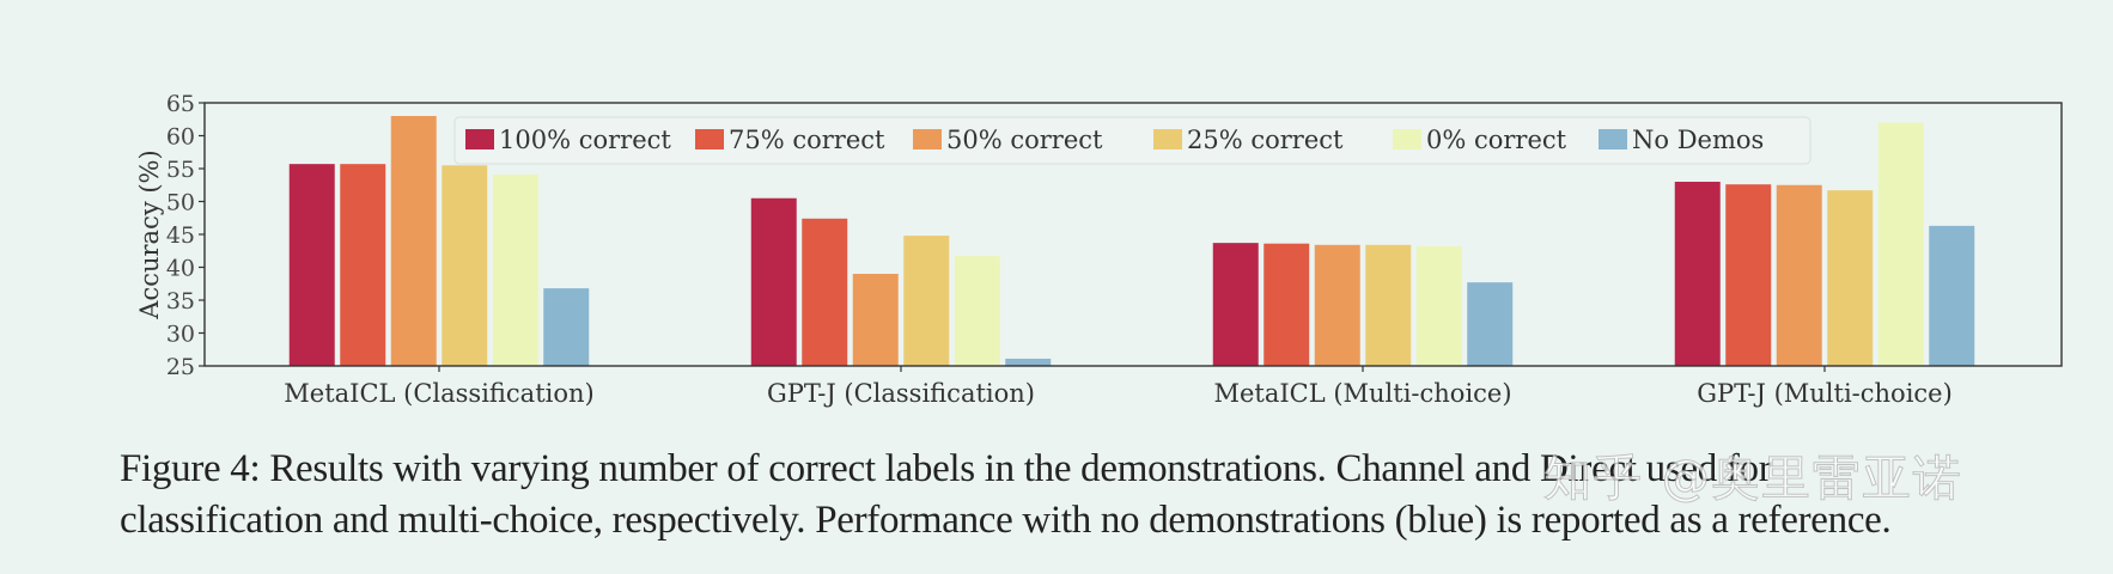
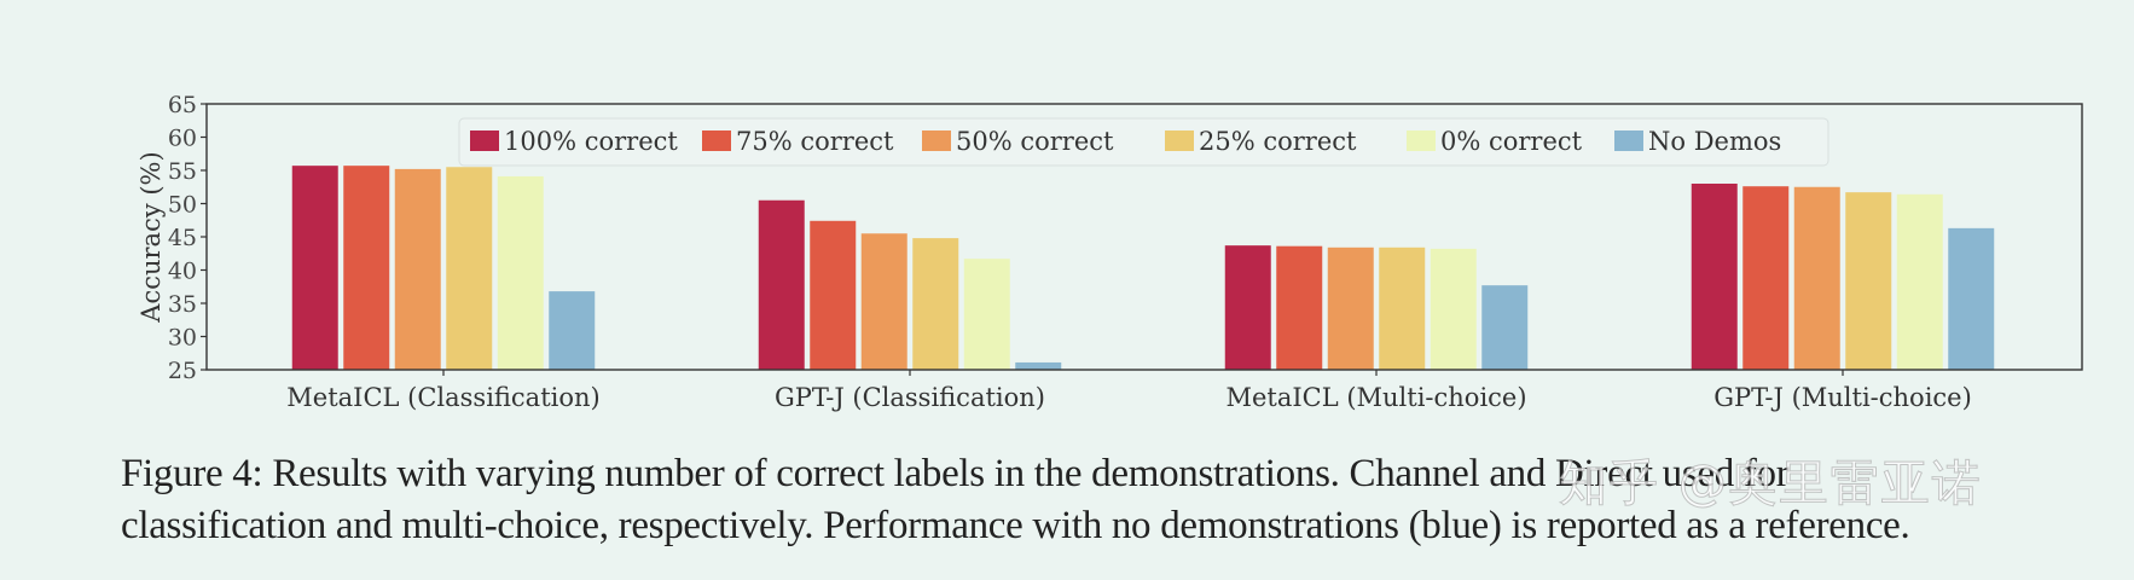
50% correct/MetaICL (Classification): 63 -> 55
50% correct/GPT-J (Classification): 39 -> 46
0% correct/GPT-J (Multi-choice): 62 -> 51
